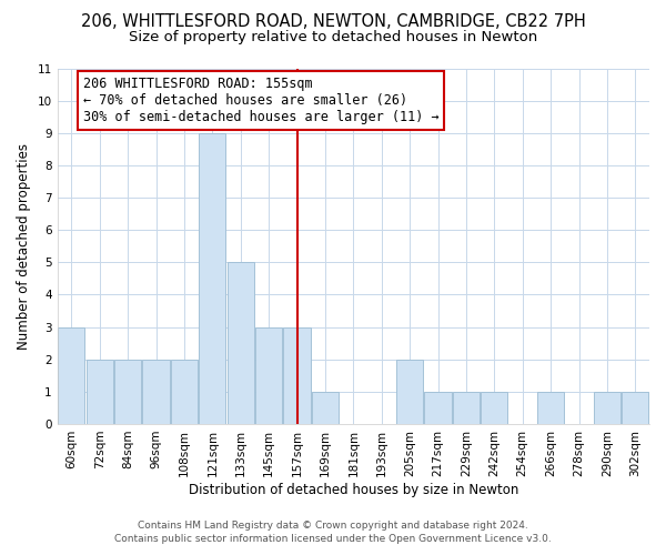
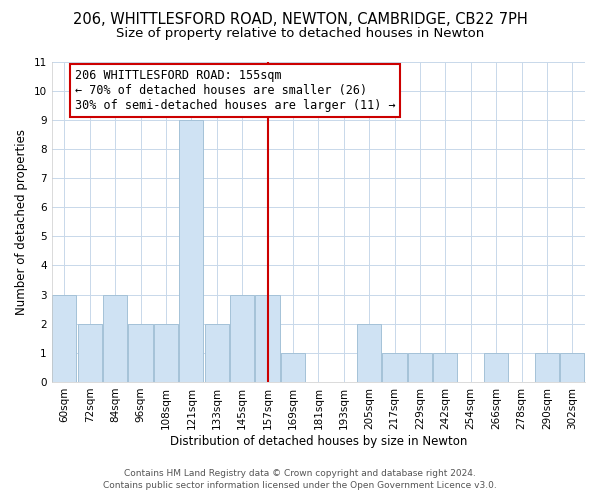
84sqm: 2 -> 3
133sqm: 5 -> 2
